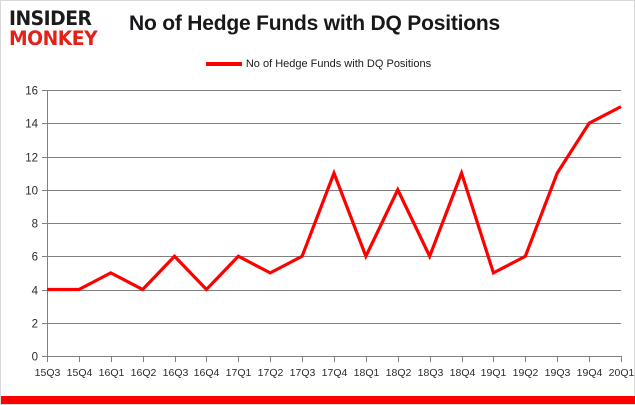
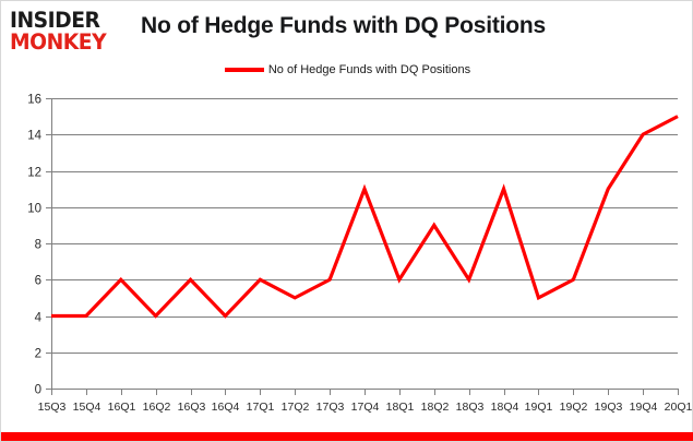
16Q1: 5 -> 6
18Q2: 10 -> 9
